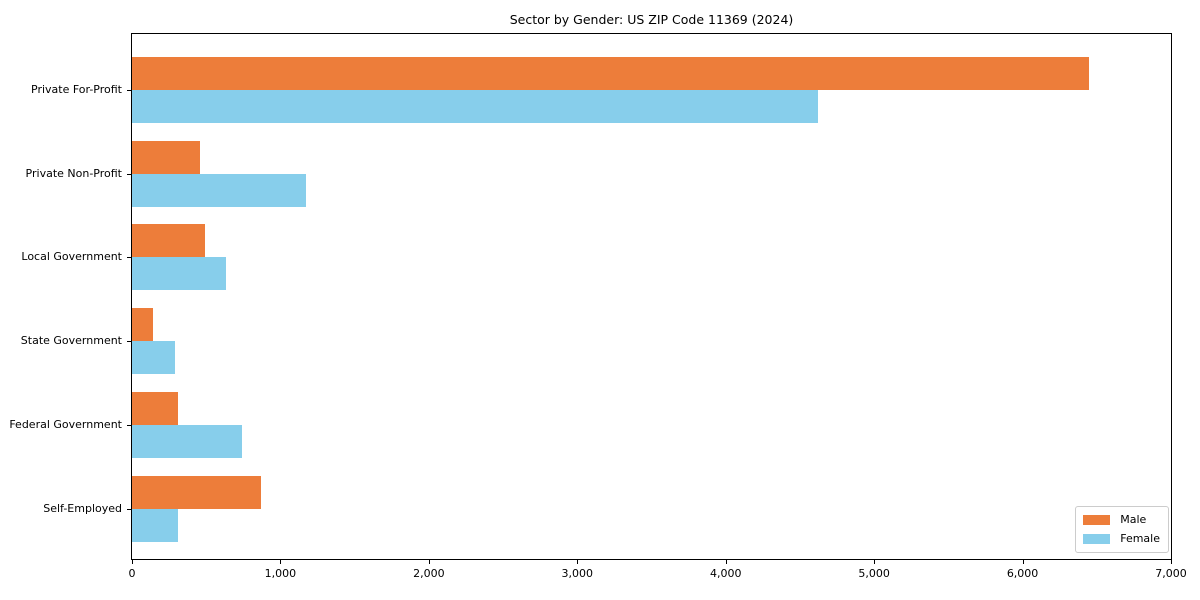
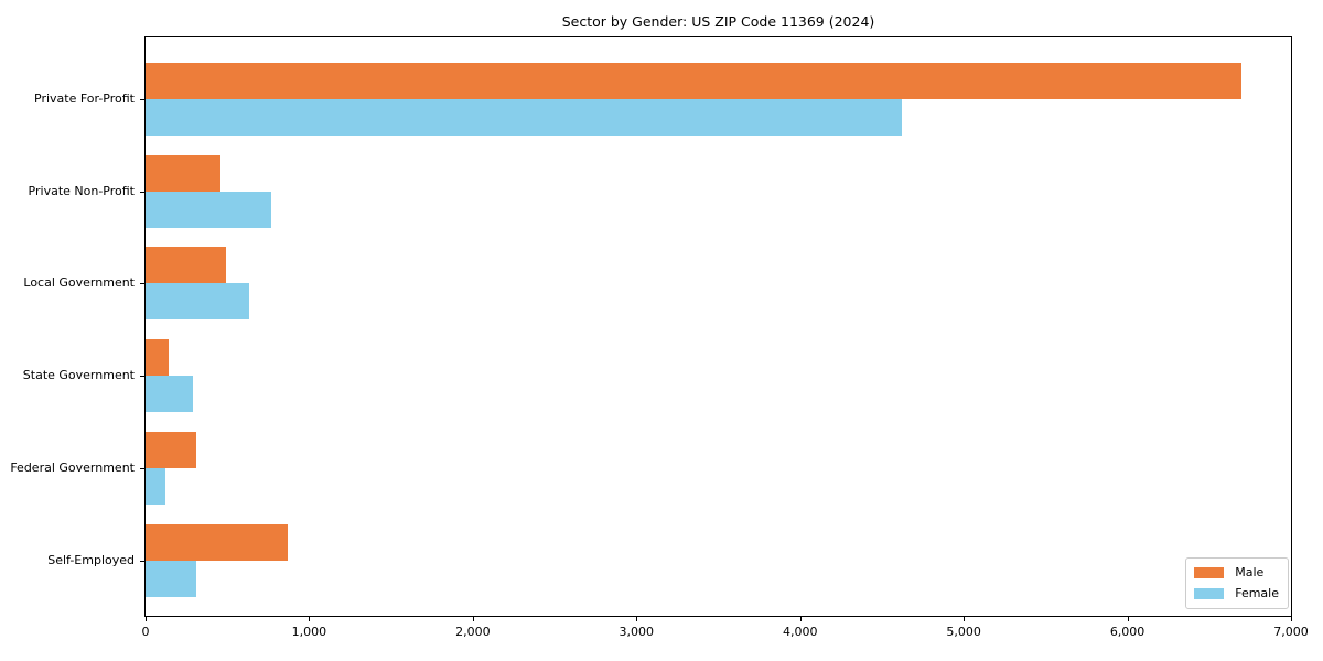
Male/Private For-Profit: 6450 -> 6700
Female/Private Non-Profit: 1170 -> 770
Female/Federal Government: 740 -> 120
